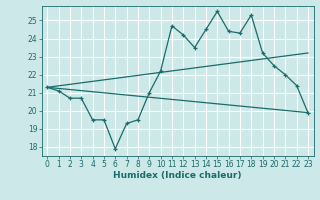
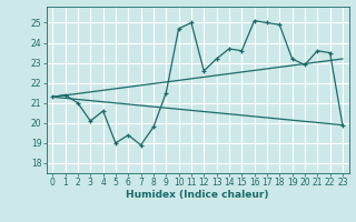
1: 21.1 -> 21.4
2: 20.7 -> 21.0
3: 20.7 -> 20.1
4: 19.5 -> 20.6
5: 19.5 -> 19.0
6: 17.9 -> 19.4
7: 19.3 -> 18.9
8: 19.5 -> 19.8
9: 21.0 -> 21.5
10: 22.2 -> 24.7
11: 24.7 -> 25.0
12: 24.2 -> 22.6
13: 23.5 -> 23.2
14: 24.5 -> 23.7
15: 25.5 -> 23.6
16: 24.4 -> 25.1
17: 24.3 -> 25.0
18: 25.3 -> 24.9
20: 22.5 -> 22.9
21: 22.0 -> 23.6
22: 21.4 -> 23.5
